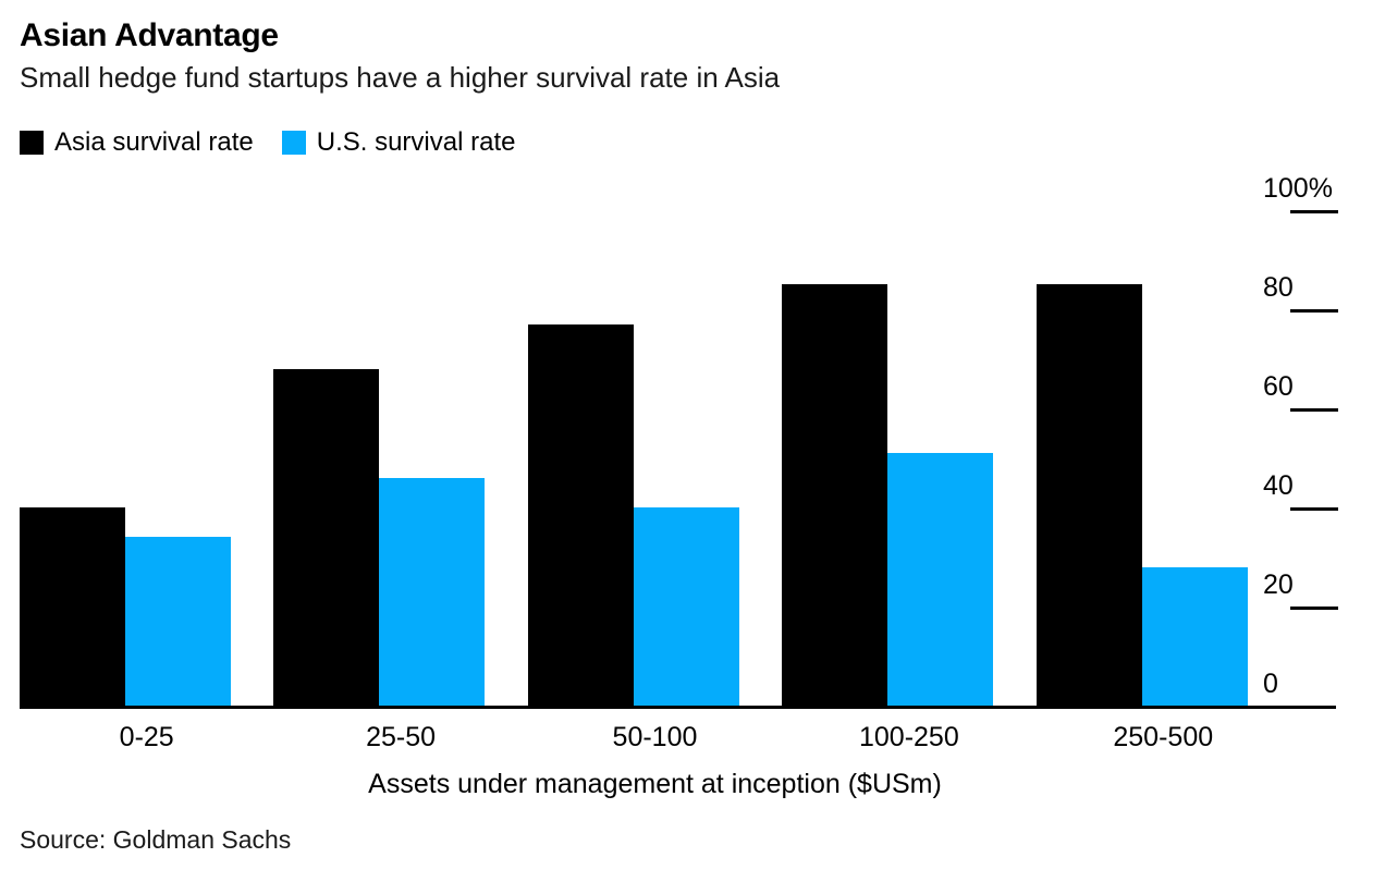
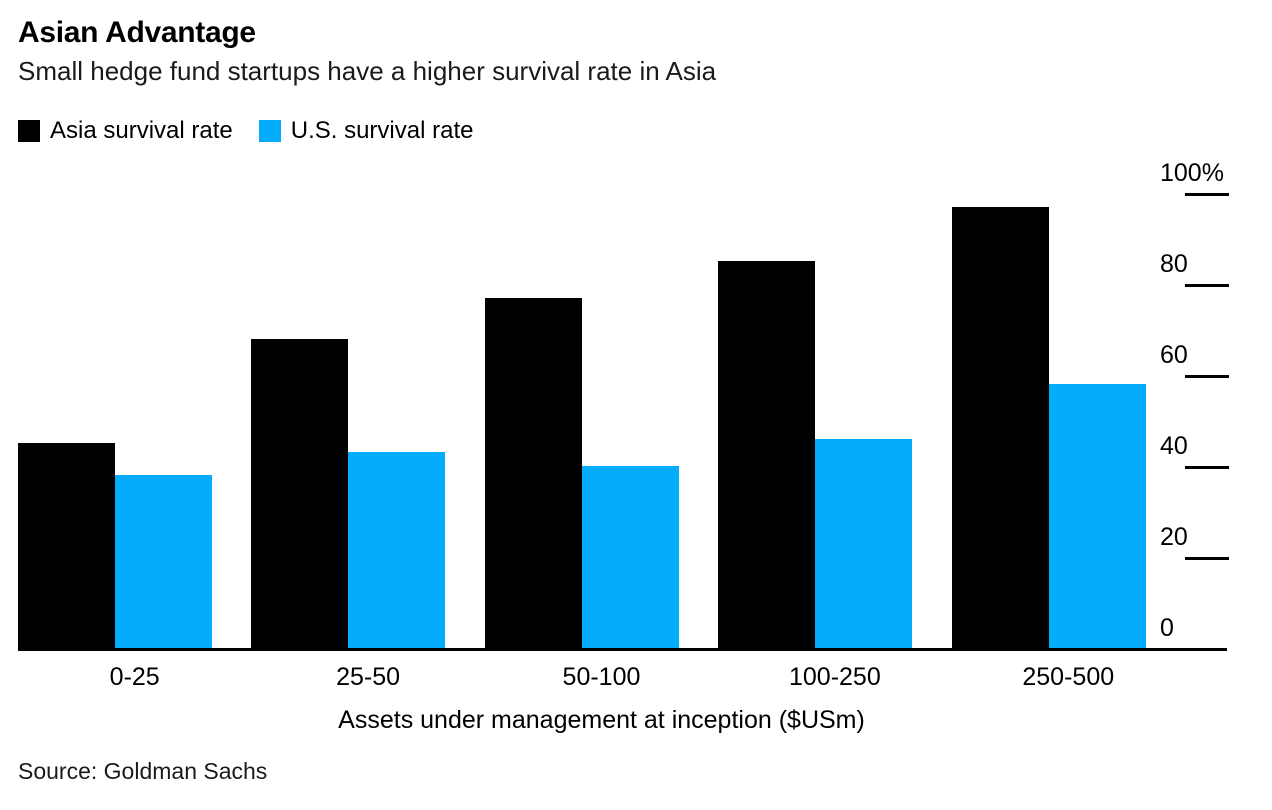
Asia survival rate/0-25: 40% -> 45%
U.S. survival rate/0-25: 34% -> 38%
U.S. survival rate/25-50: 46% -> 43%
U.S. survival rate/100-250: 51% -> 46%
Asia survival rate/250-500: 85% -> 97%
U.S. survival rate/250-500: 28% -> 58%
